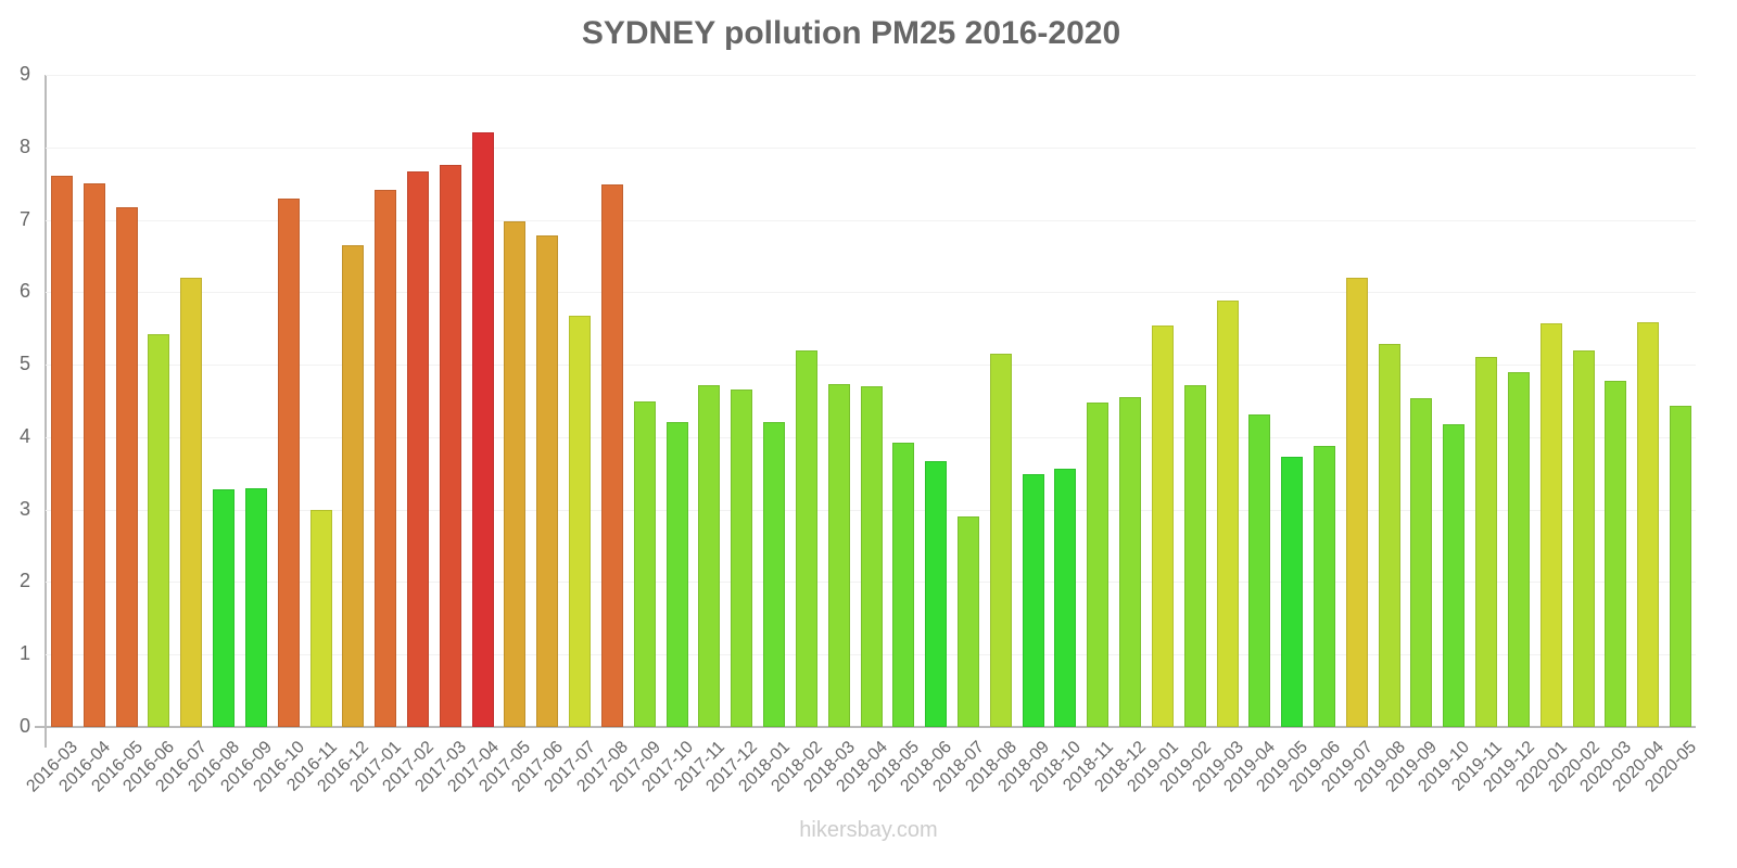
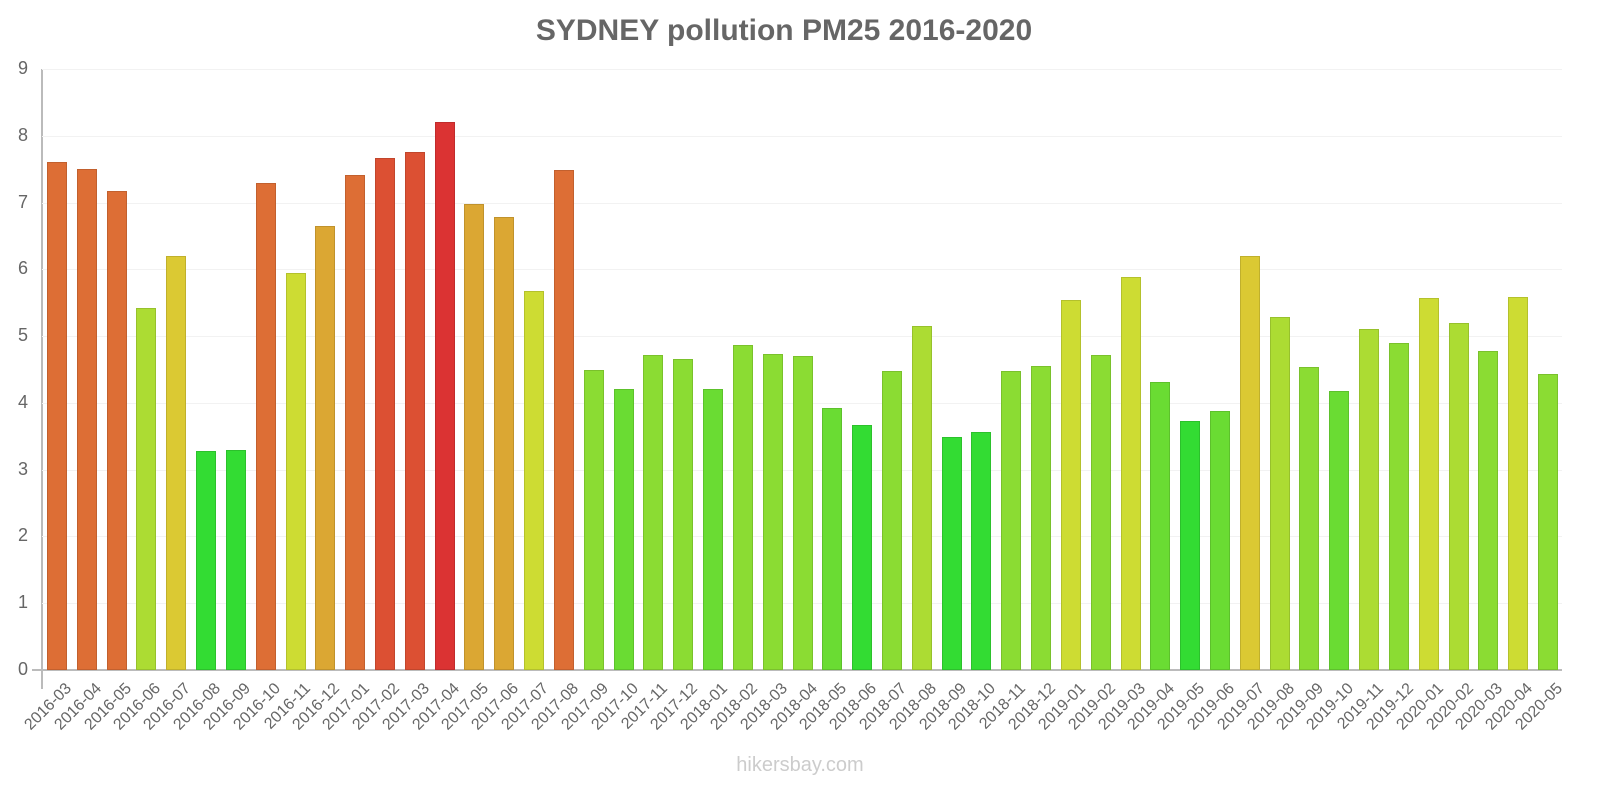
2016-11: 3.0 -> 5.9
2018-02: 5.2 -> 4.9
2018-07: 2.9 -> 4.5
